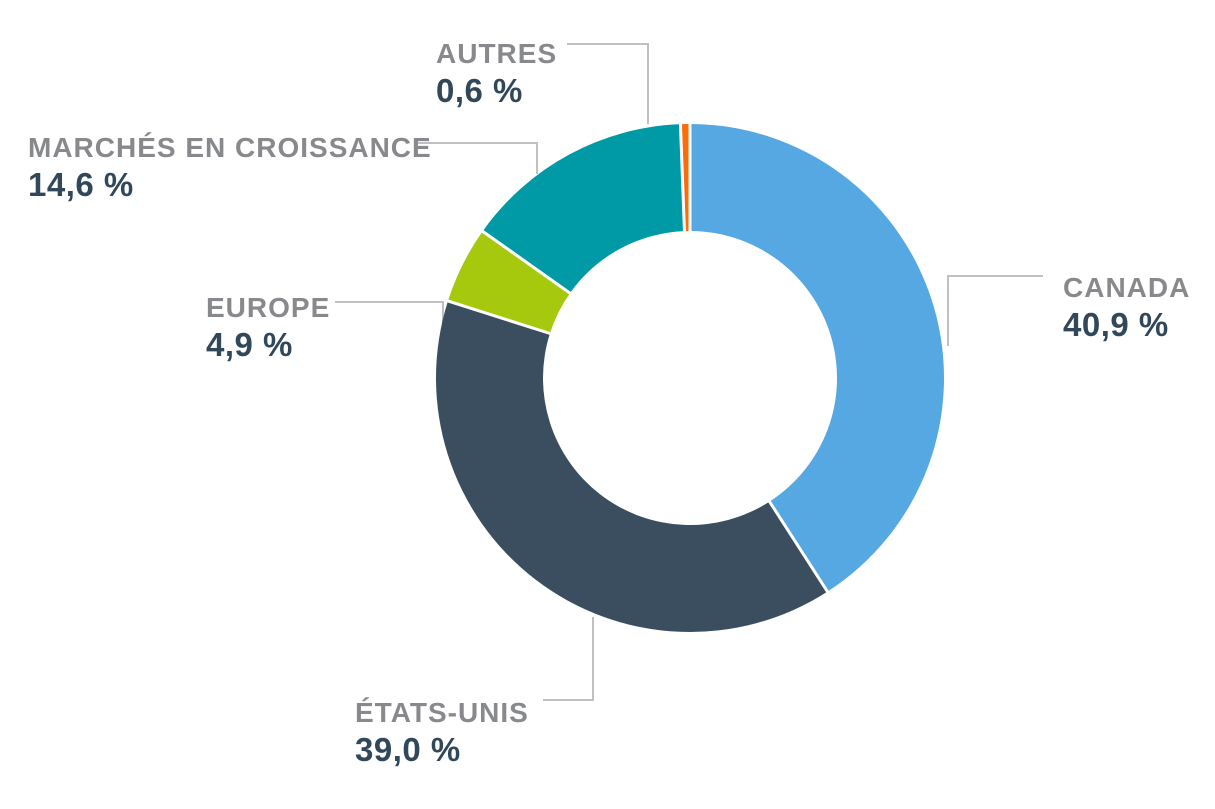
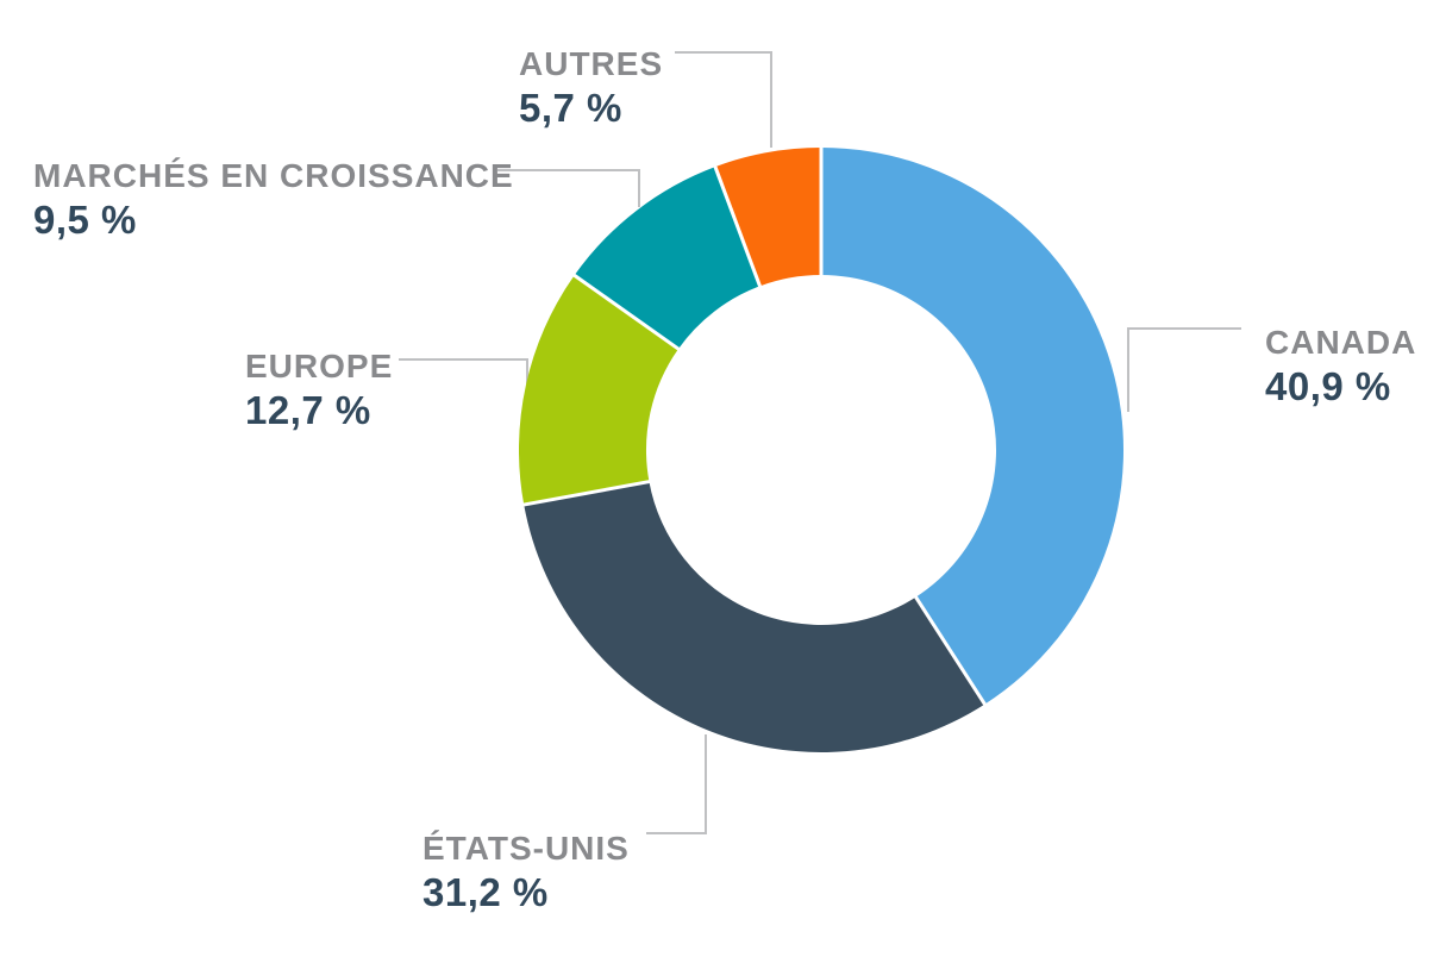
ÉTATS-UNIS: 39,0 -> 31,2
EUROPE: 4,9 -> 12,7
MARCHÉS EN CROISSANCE: 14,6 -> 9,5
AUTRES: 0,6 -> 5,7
